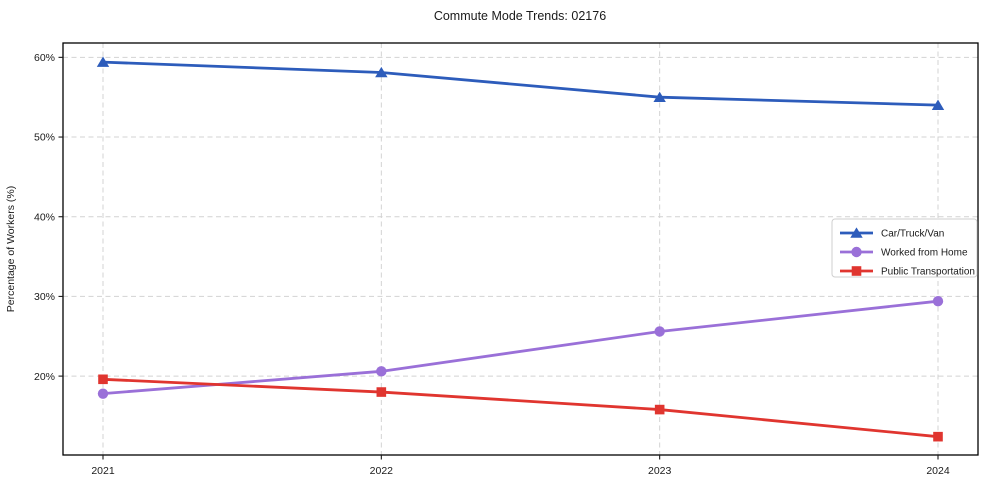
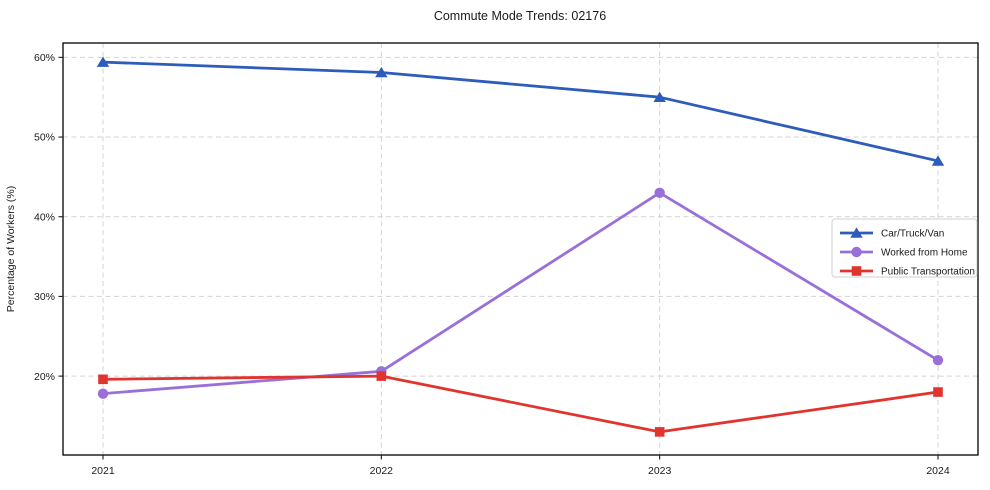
Public Transportation/2022: 18% -> 20%
Worked from Home/2023: 26% -> 43%
Public Transportation/2023: 16% -> 13%
Car/Truck/Van/2024: 54% -> 47%
Worked from Home/2024: 29% -> 22%
Public Transportation/2024: 12% -> 18%
